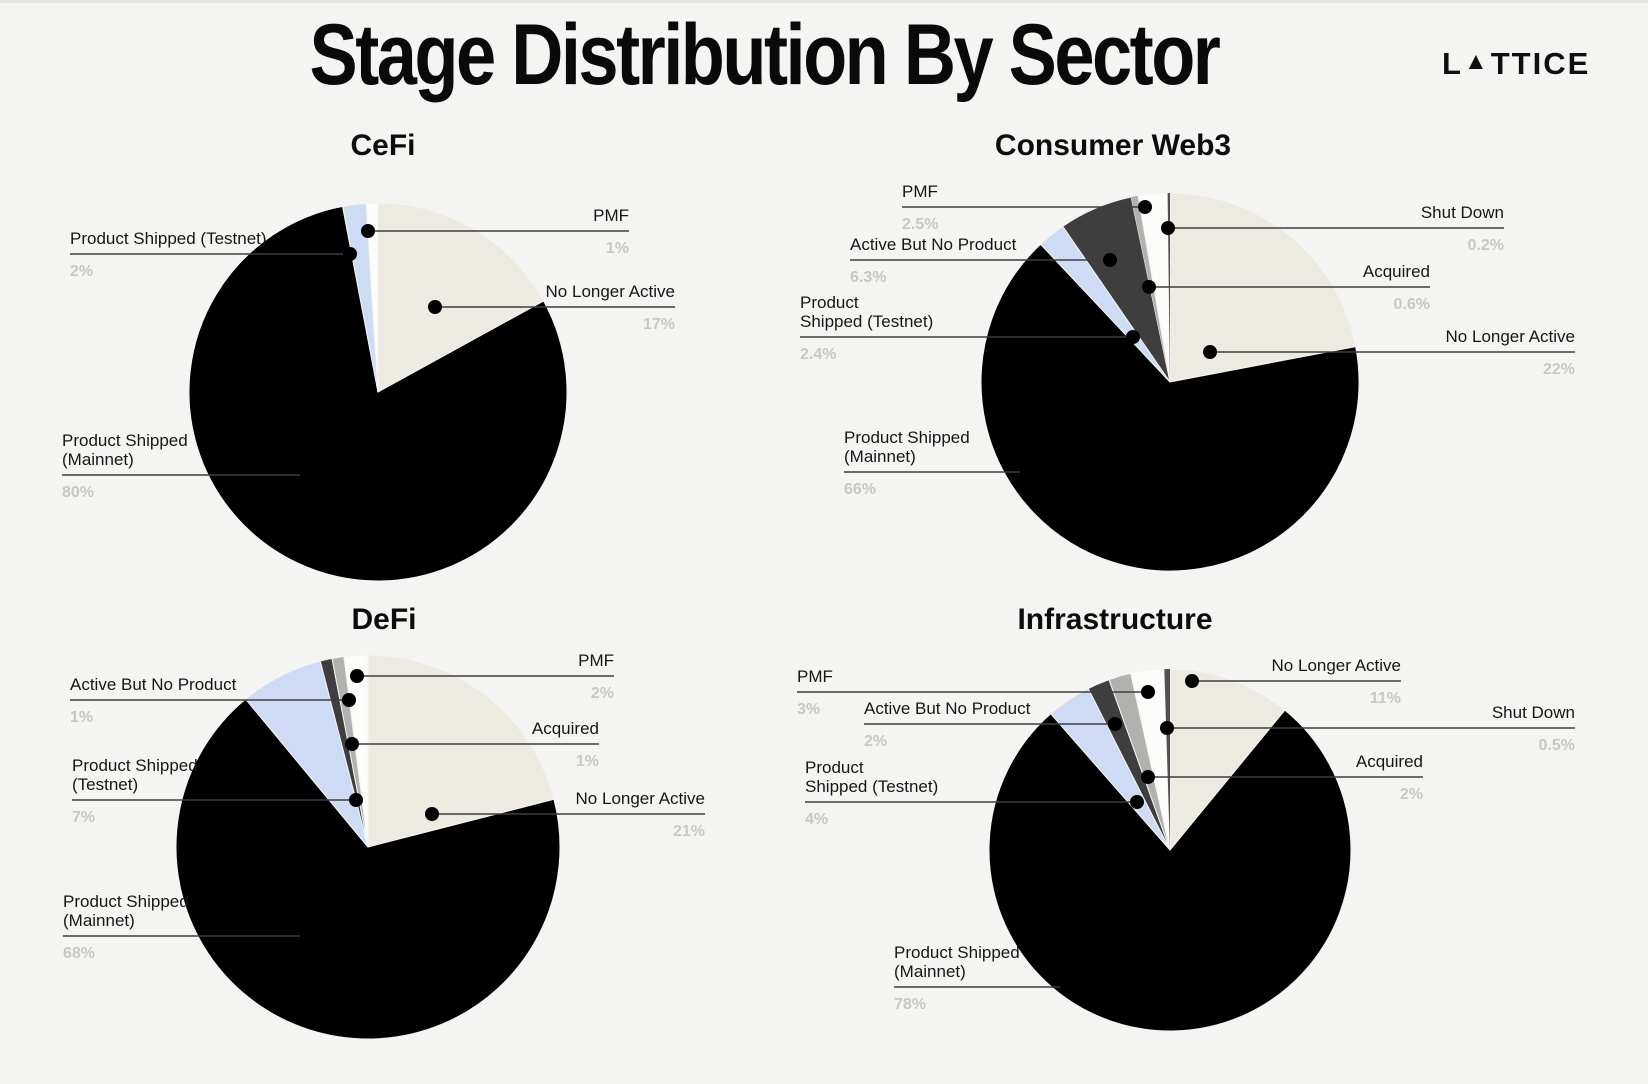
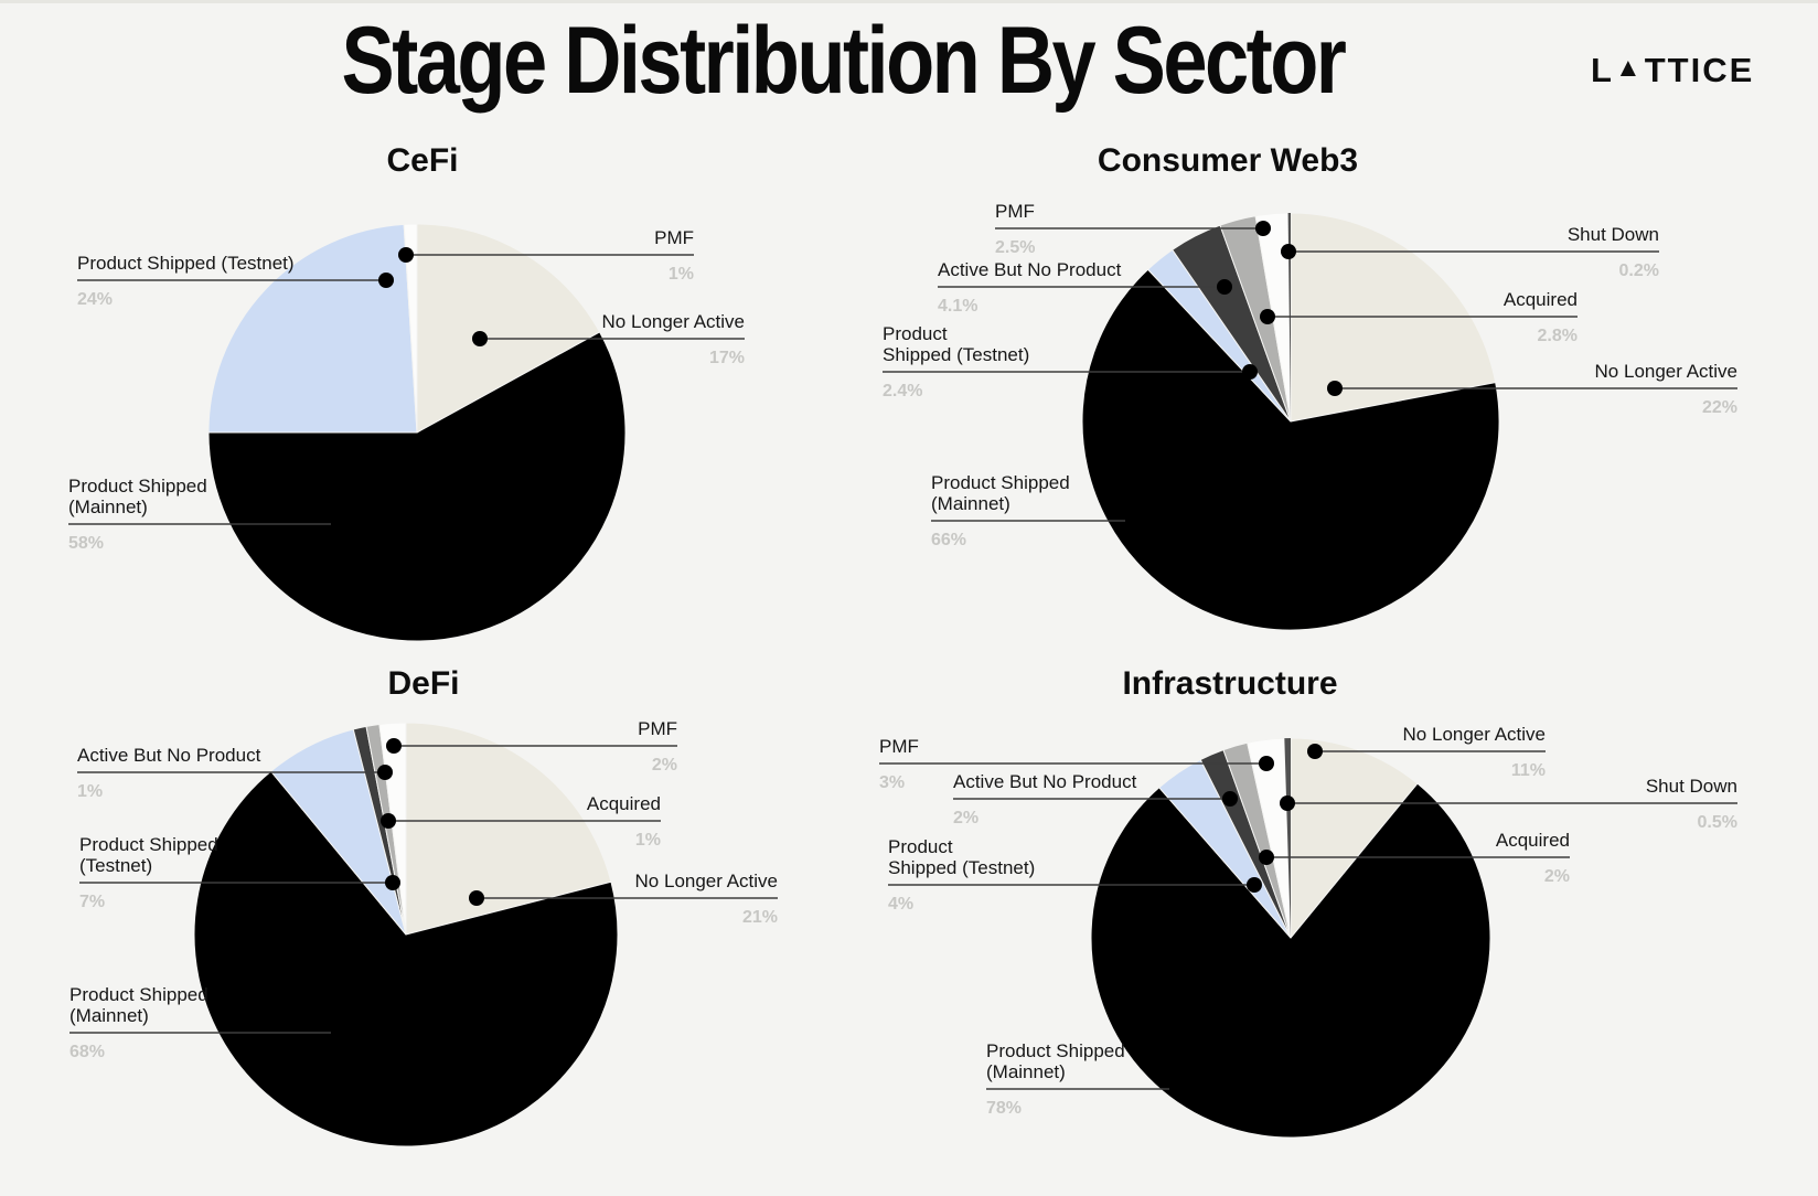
CeFi/Product Shipped (Mainnet): 80% -> 58%
CeFi/Product Shipped (Testnet): 2% -> 24%
Consumer Web3/Active But No Product: 6.3% -> 4.1%
Consumer Web3/Acquired: 0.6% -> 2.8%
